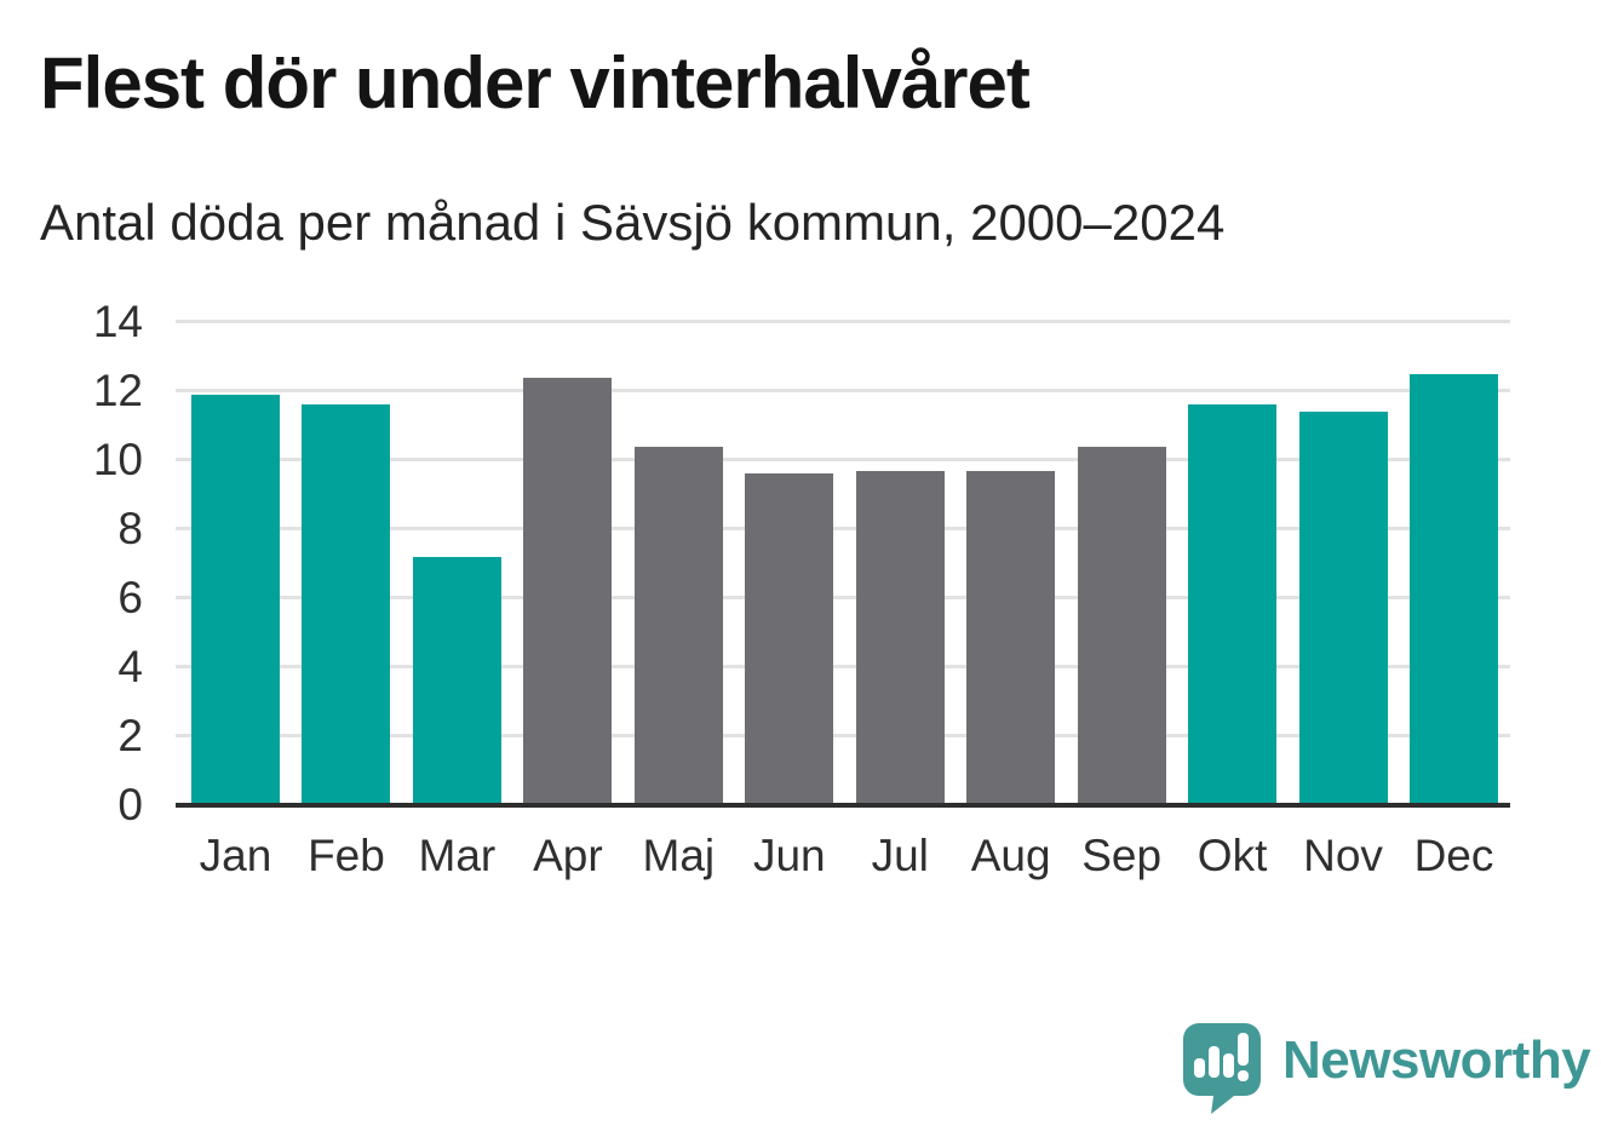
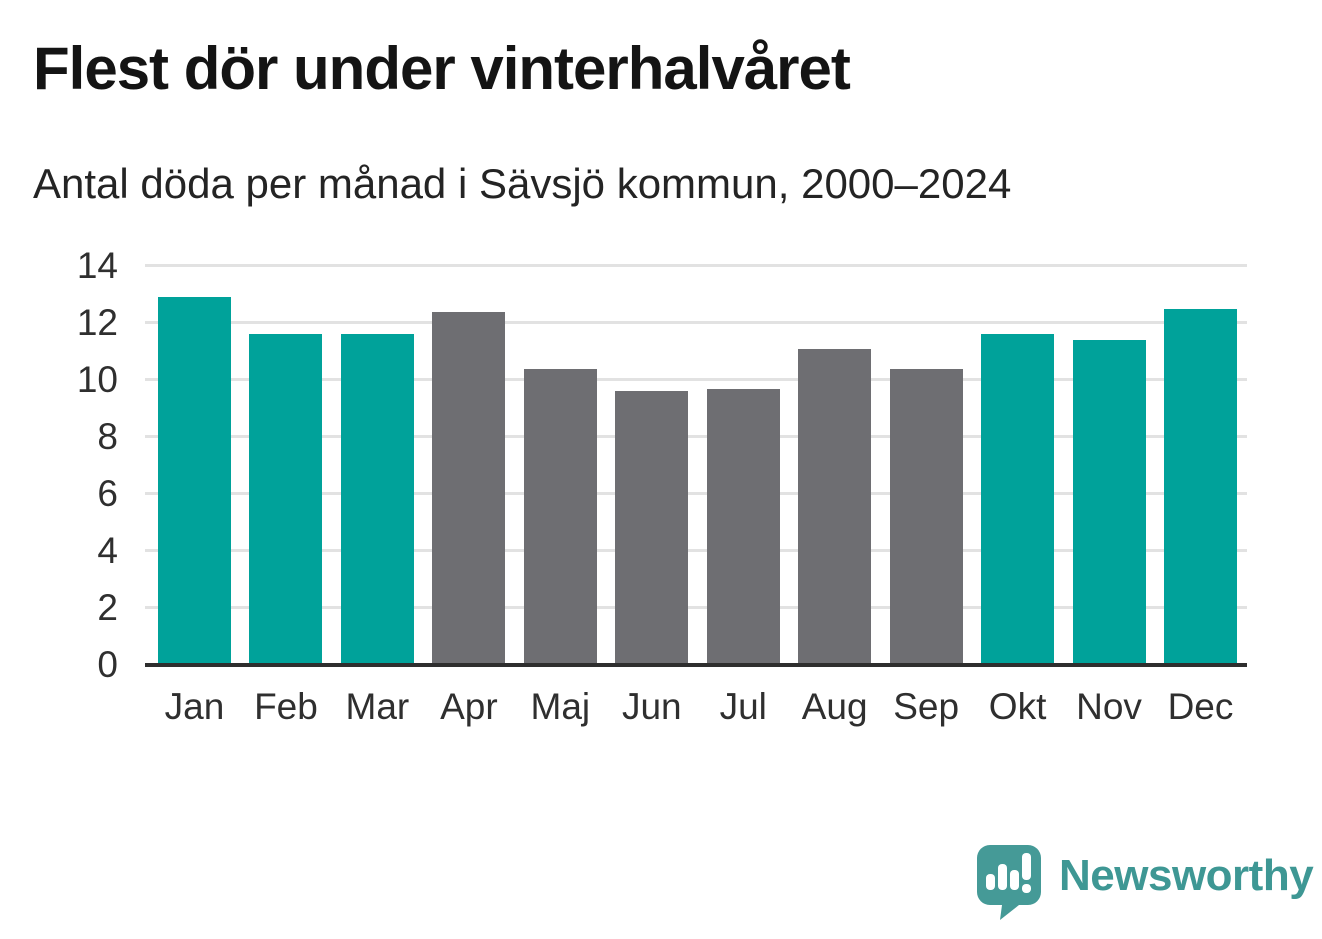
Jan: 11.9 -> 12.9
Mar: 7.2 -> 11.6
Aug: 9.7 -> 11.1
